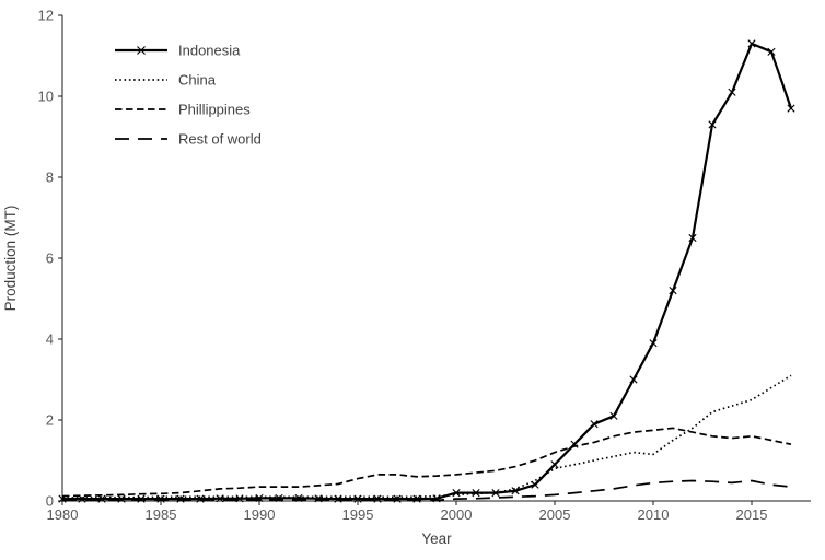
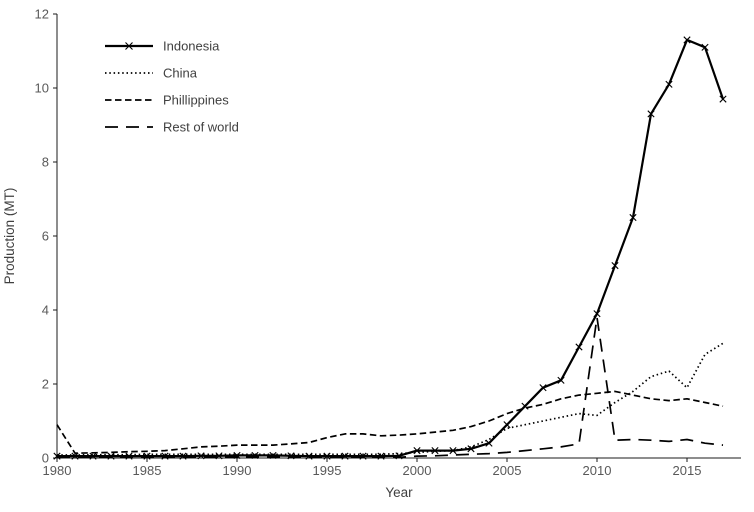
Phillippines/1980: 0.1 -> 0.9
Rest of world/2010: 0.5 -> 3.8
China/2015: 2.5 -> 1.9
